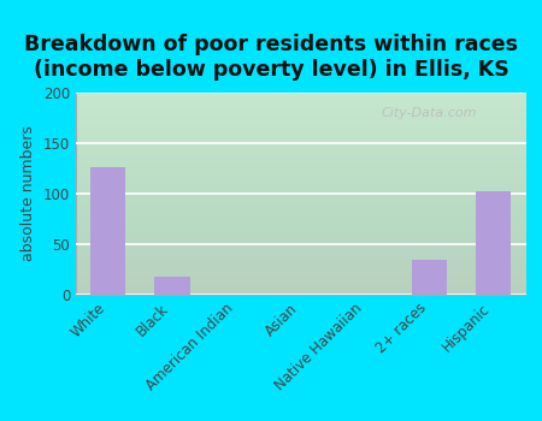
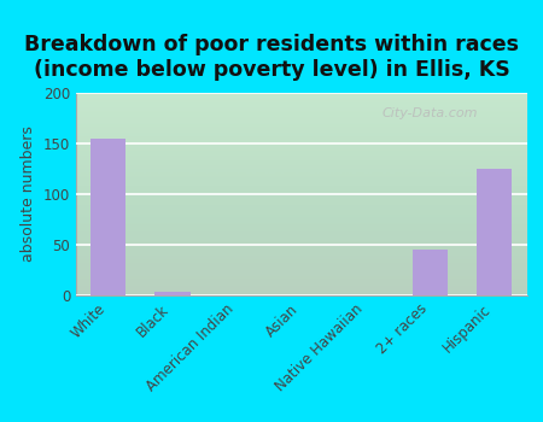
White: 126 -> 155
Black: 18 -> 3
2+ races: 34 -> 45
Hispanic: 102 -> 125
